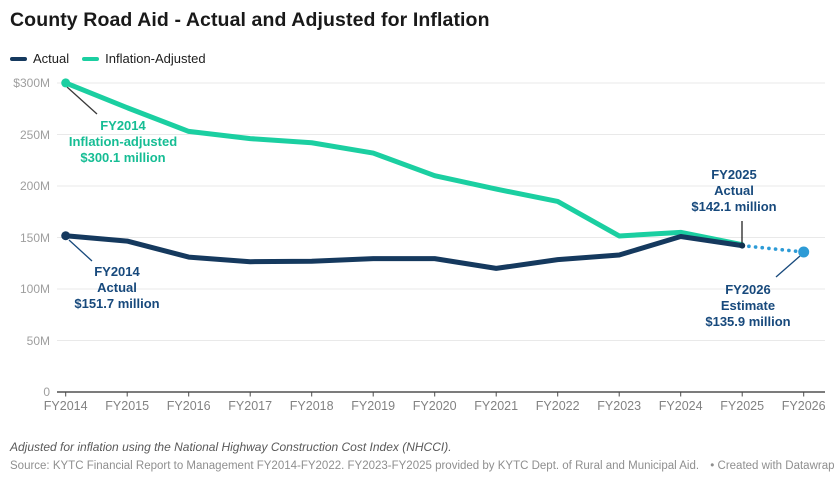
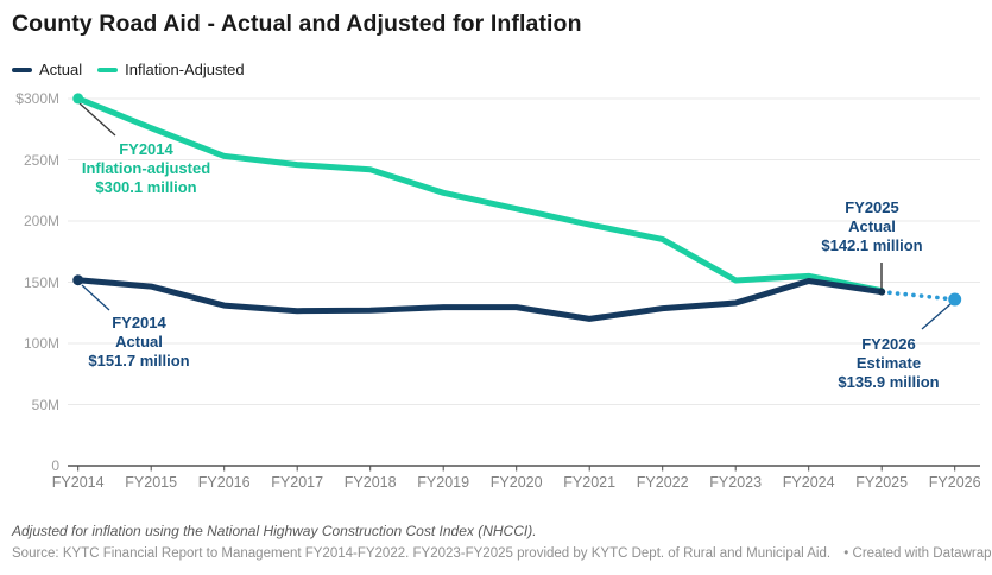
Inflation-Adjusted/FY2019: $232M -> $223M
